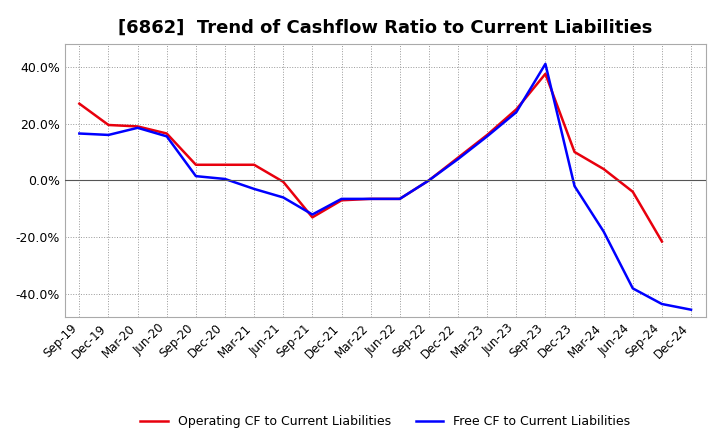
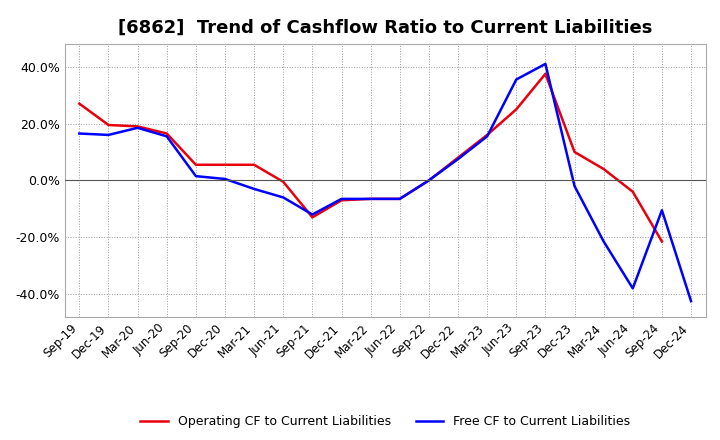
Free CF to Current Liabilities/Jun-23: 24.0% -> 35.5%
Free CF to Current Liabilities/Mar-24: -18.0% -> -21.5%
Free CF to Current Liabilities/Sep-24: -43.5% -> -10.5%
Free CF to Current Liabilities/Dec-24: -45.5% -> -42.5%
